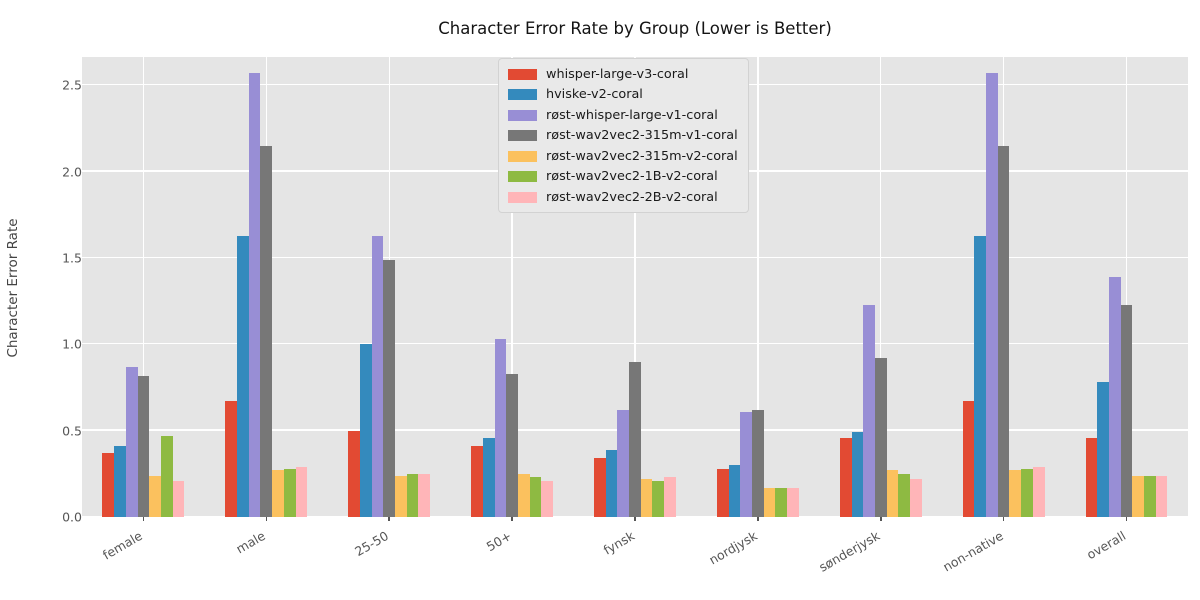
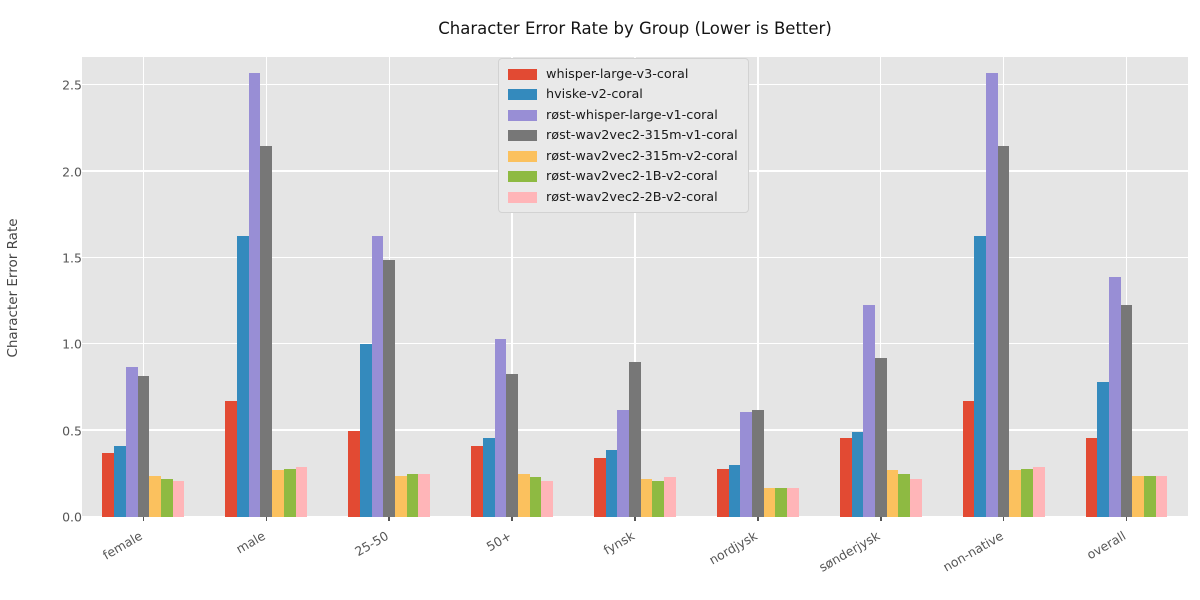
røst-wav2vec2-1B-v2-coral/female: 0.47 -> 0.22
